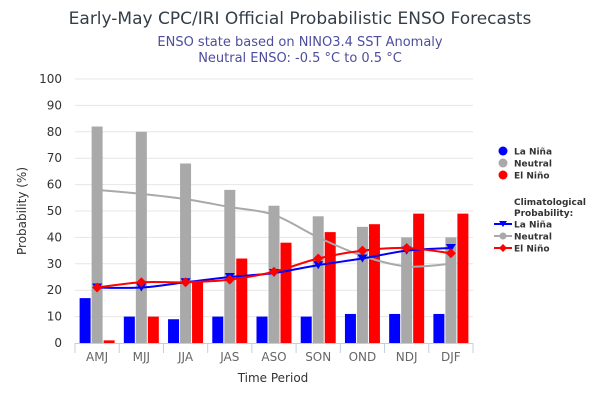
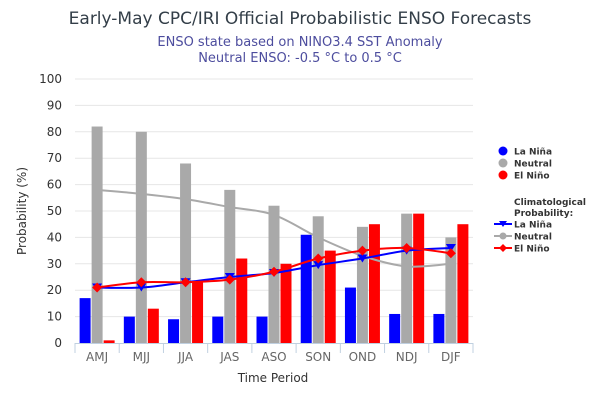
El Niño/MJJ: 10 -> 13
El Niño/ASO: 38 -> 30
La Niña/SON: 10 -> 41
El Niño/SON: 42 -> 35
La Niña/OND: 11 -> 21
Neutral/NDJ: 40 -> 49
El Niño/DJF: 49 -> 45
